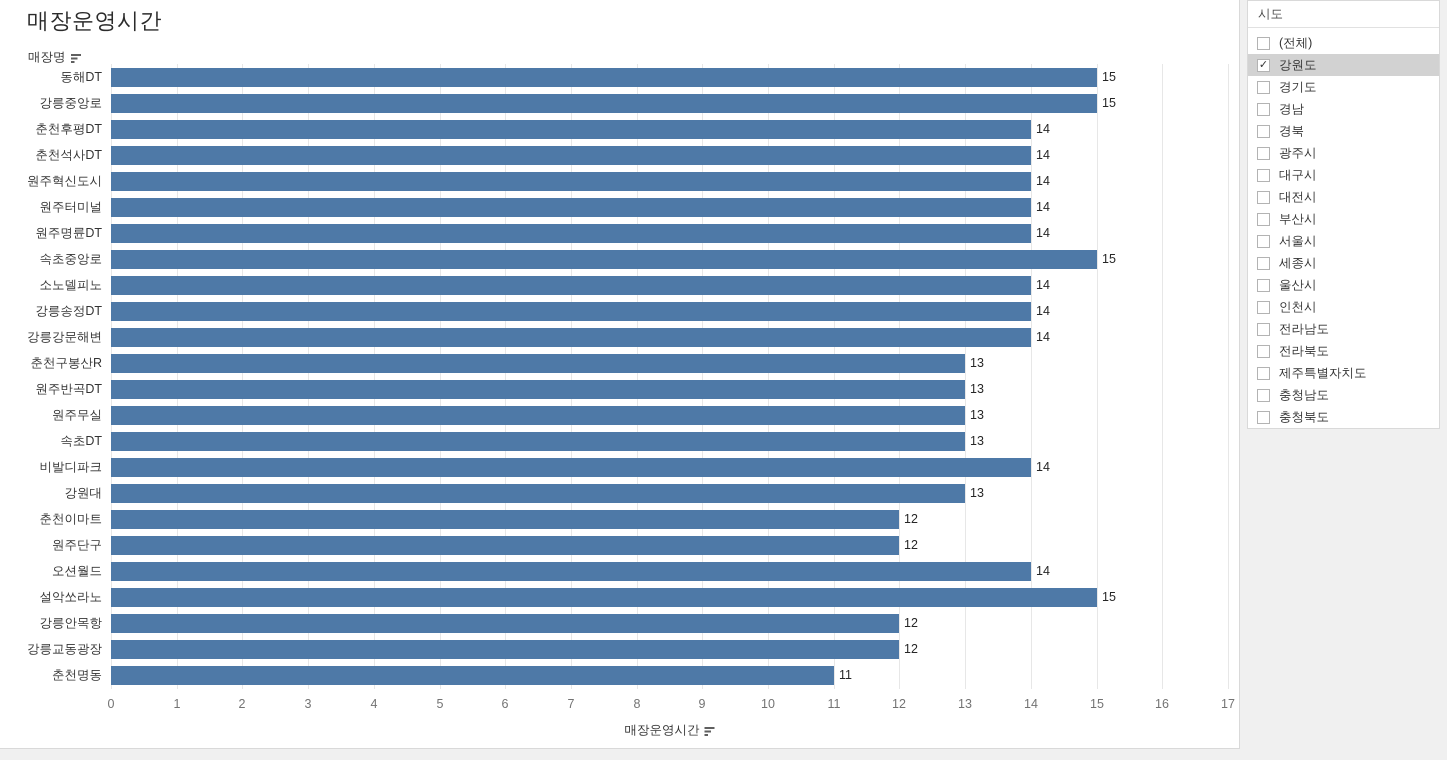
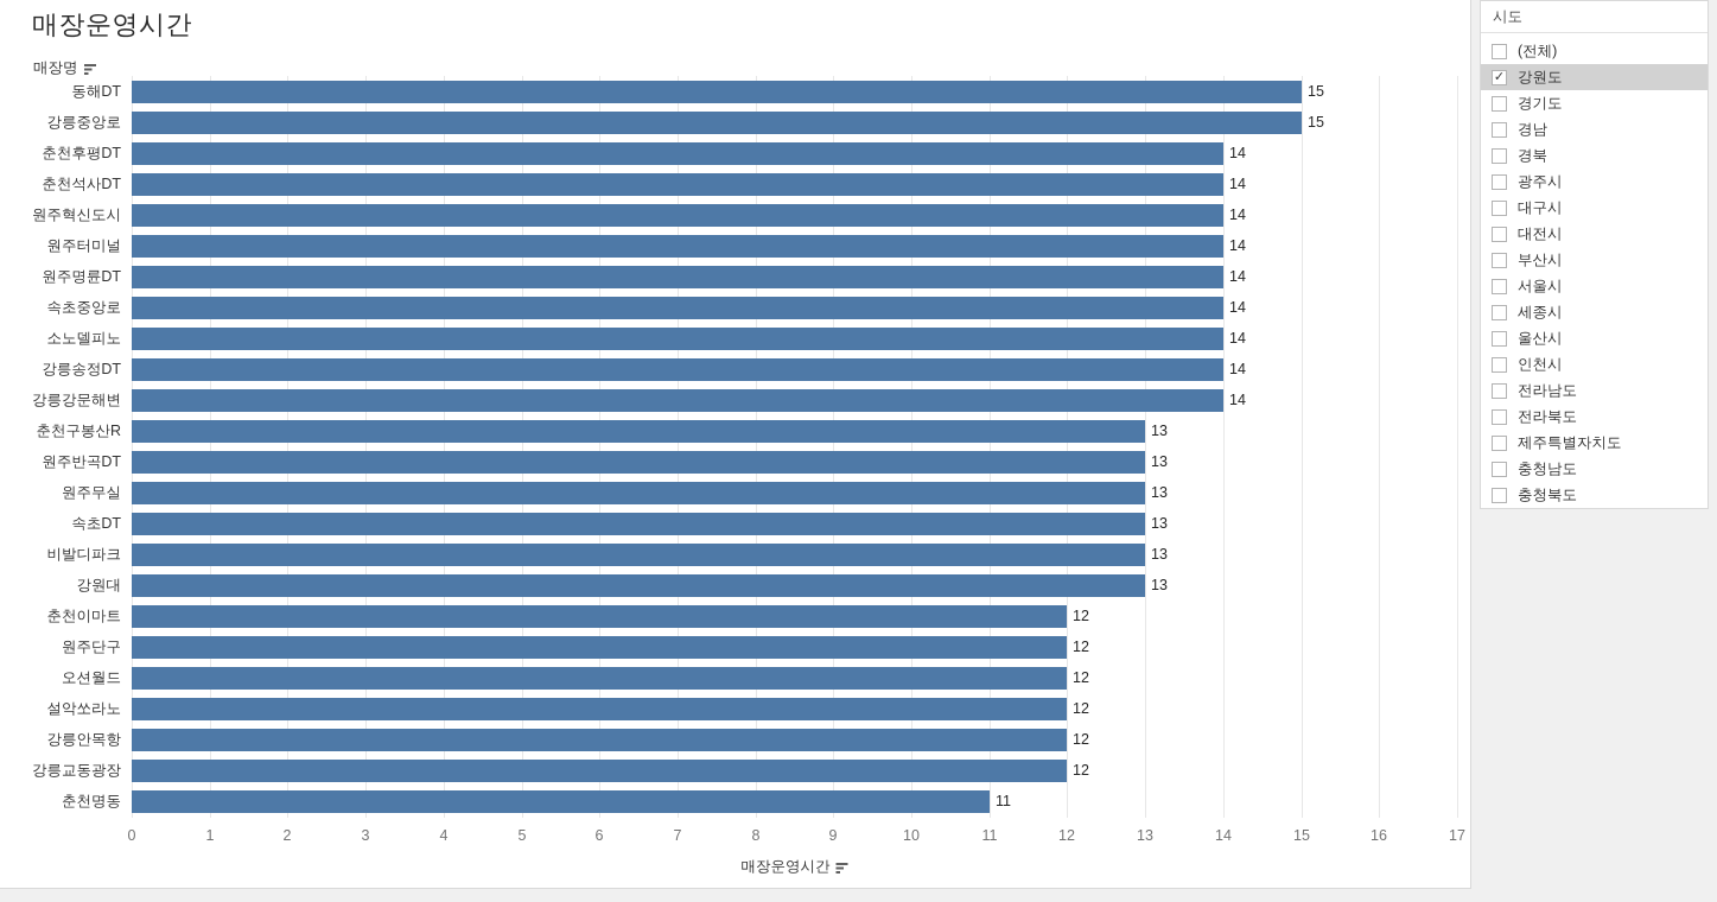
속초중앙로: 15 -> 14
비발디파크: 14 -> 13
오션월드: 14 -> 12
설악쏘라노: 15 -> 12
